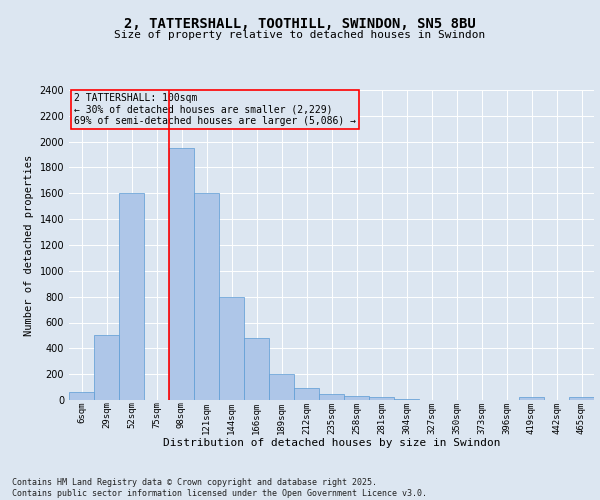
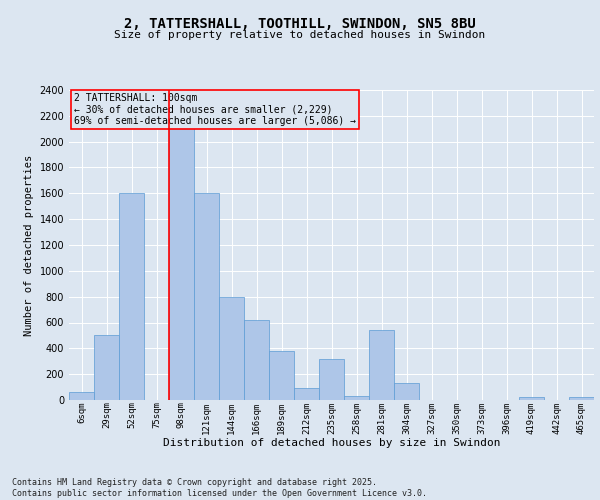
98sqm: 1950 -> 2110
166sqm: 480 -> 620
189sqm: 200 -> 380
235sqm: 40 -> 320
281sqm: 20 -> 540
304sqm: 10 -> 130
